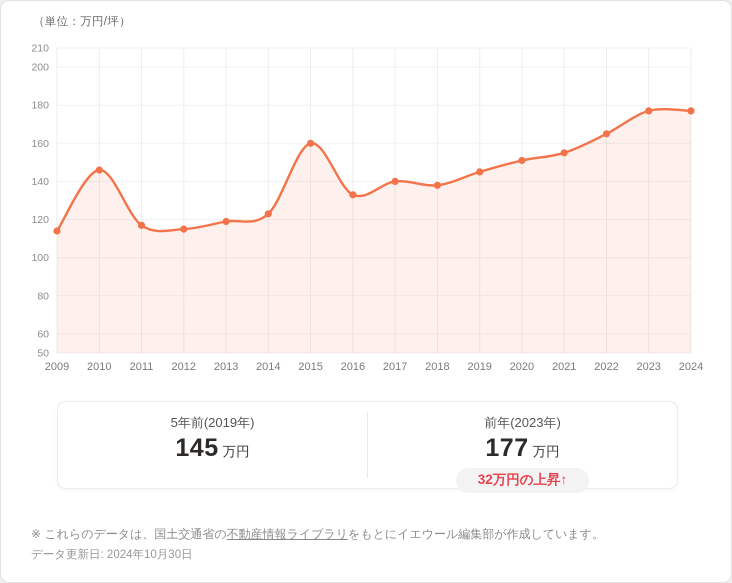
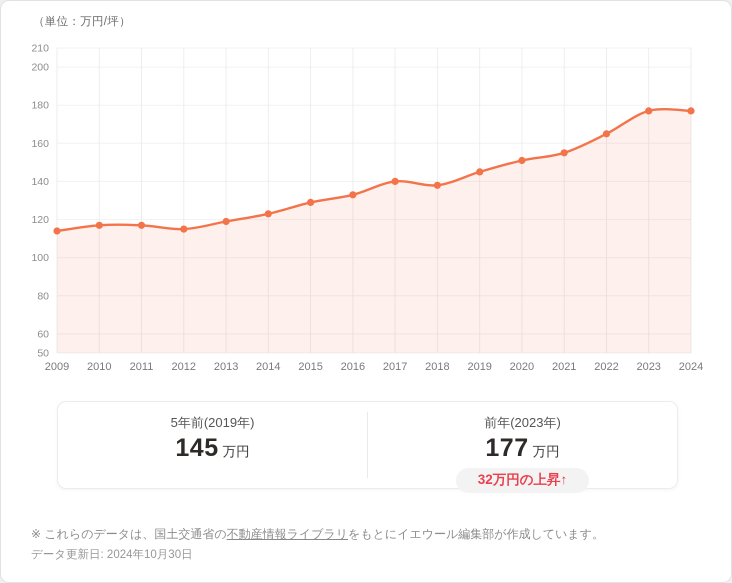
2010: 146 -> 117
2015: 160 -> 129
